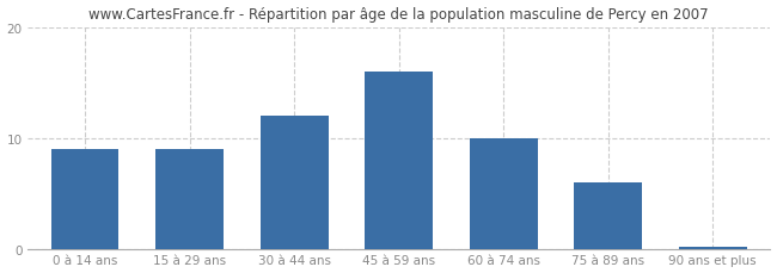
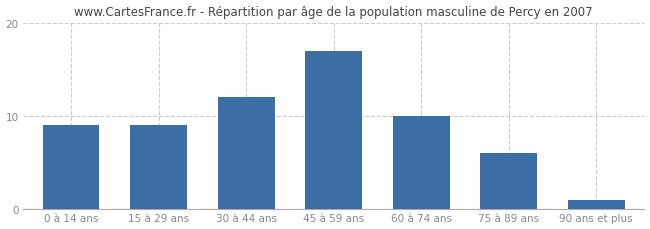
45 à 59 ans: 16.0 -> 17.0
90 ans et plus: 0.2 -> 1.0
